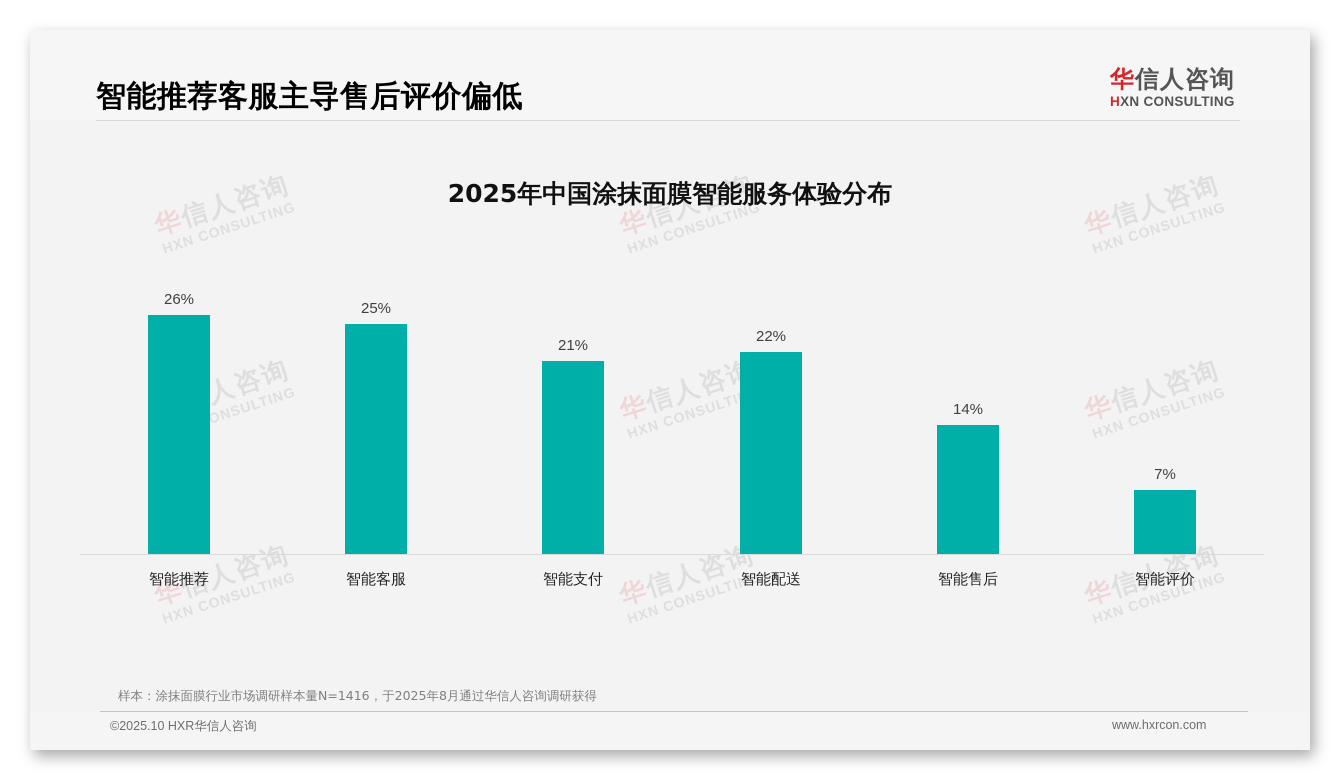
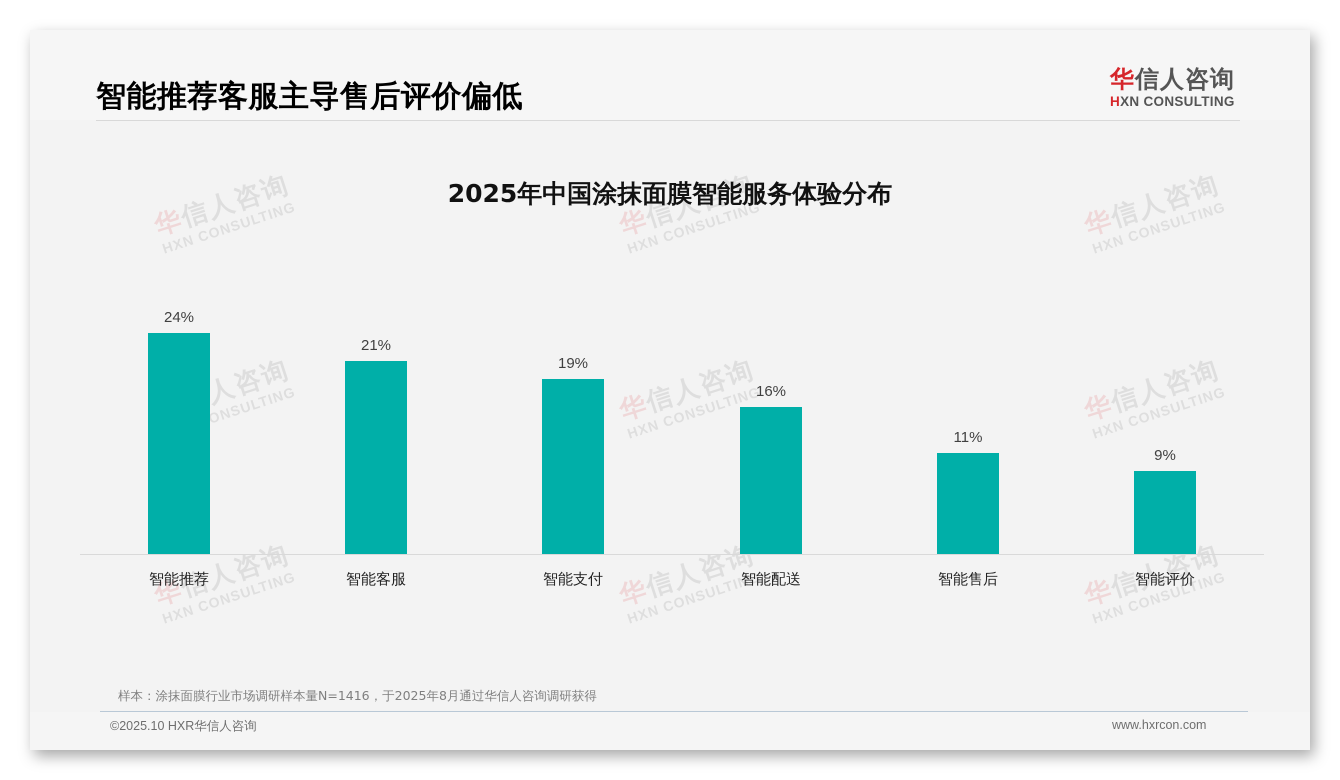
智能推荐: 26% -> 24%
智能客服: 25% -> 21%
智能支付: 21% -> 19%
智能配送: 22% -> 16%
智能售后: 14% -> 11%
智能评价: 7% -> 9%
